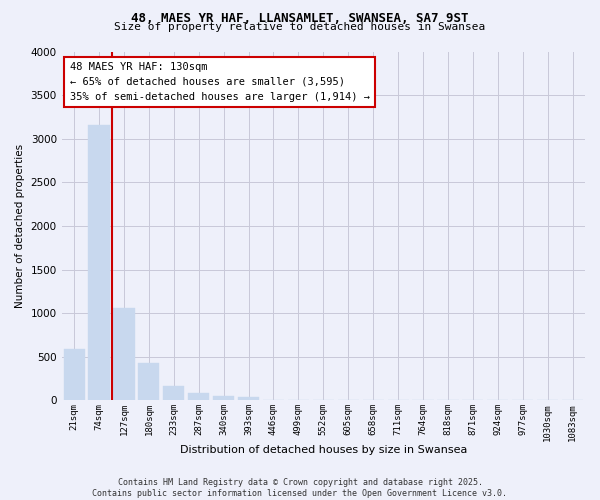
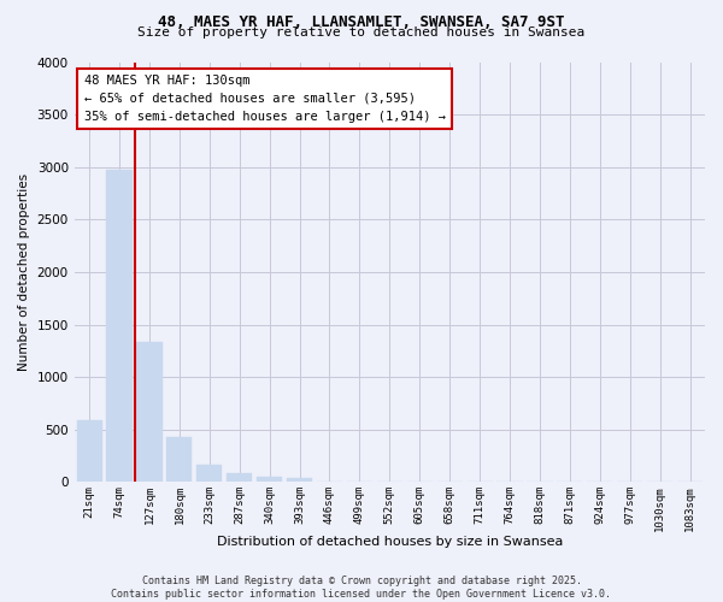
74sqm: 3160 -> 2970
127sqm: 1060 -> 1340
